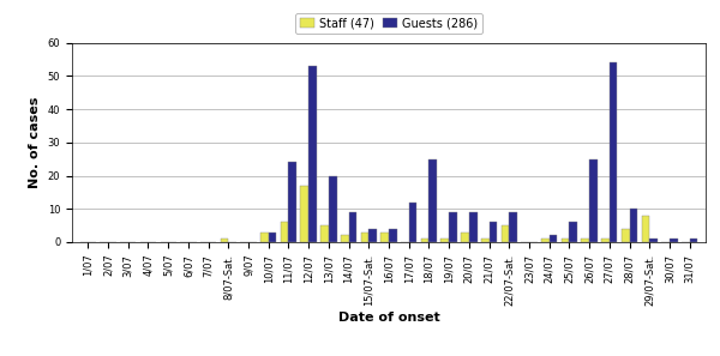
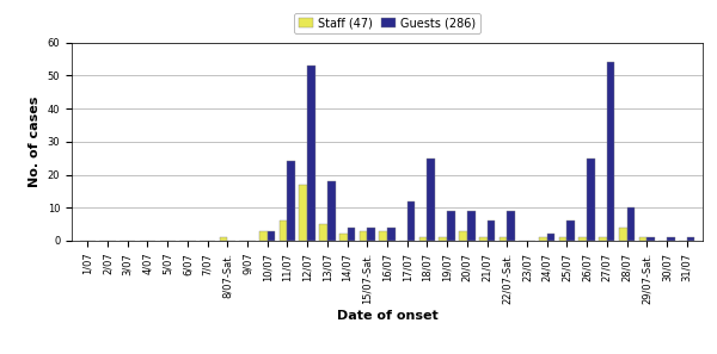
Guests (286)/13/07: 20 -> 18
Guests (286)/14/07: 9 -> 4
Staff (47)/22/07-Sat.: 5 -> 1
Staff (47)/29/07-Sat.: 8 -> 1
